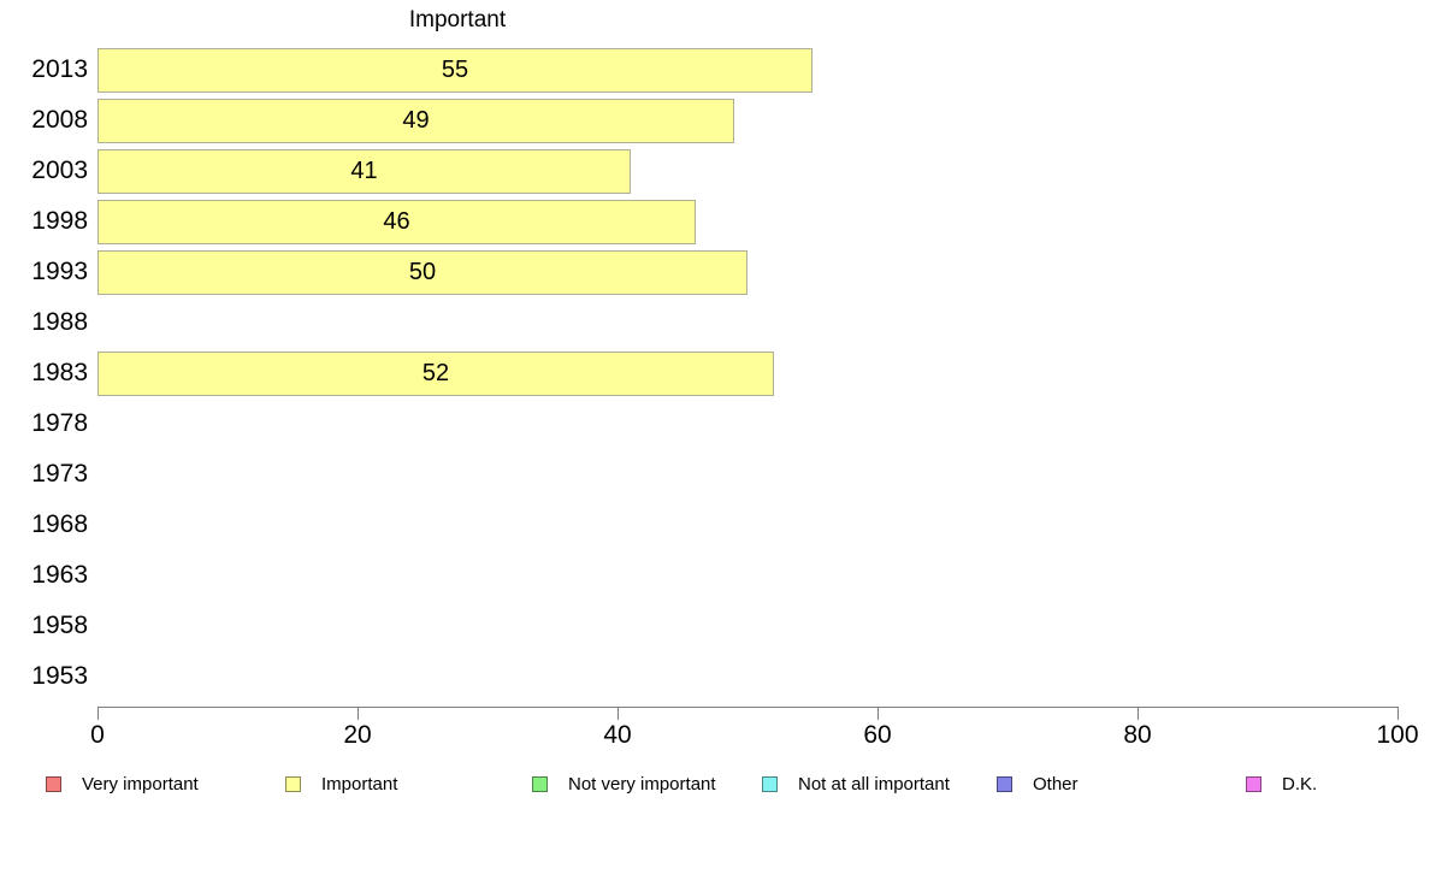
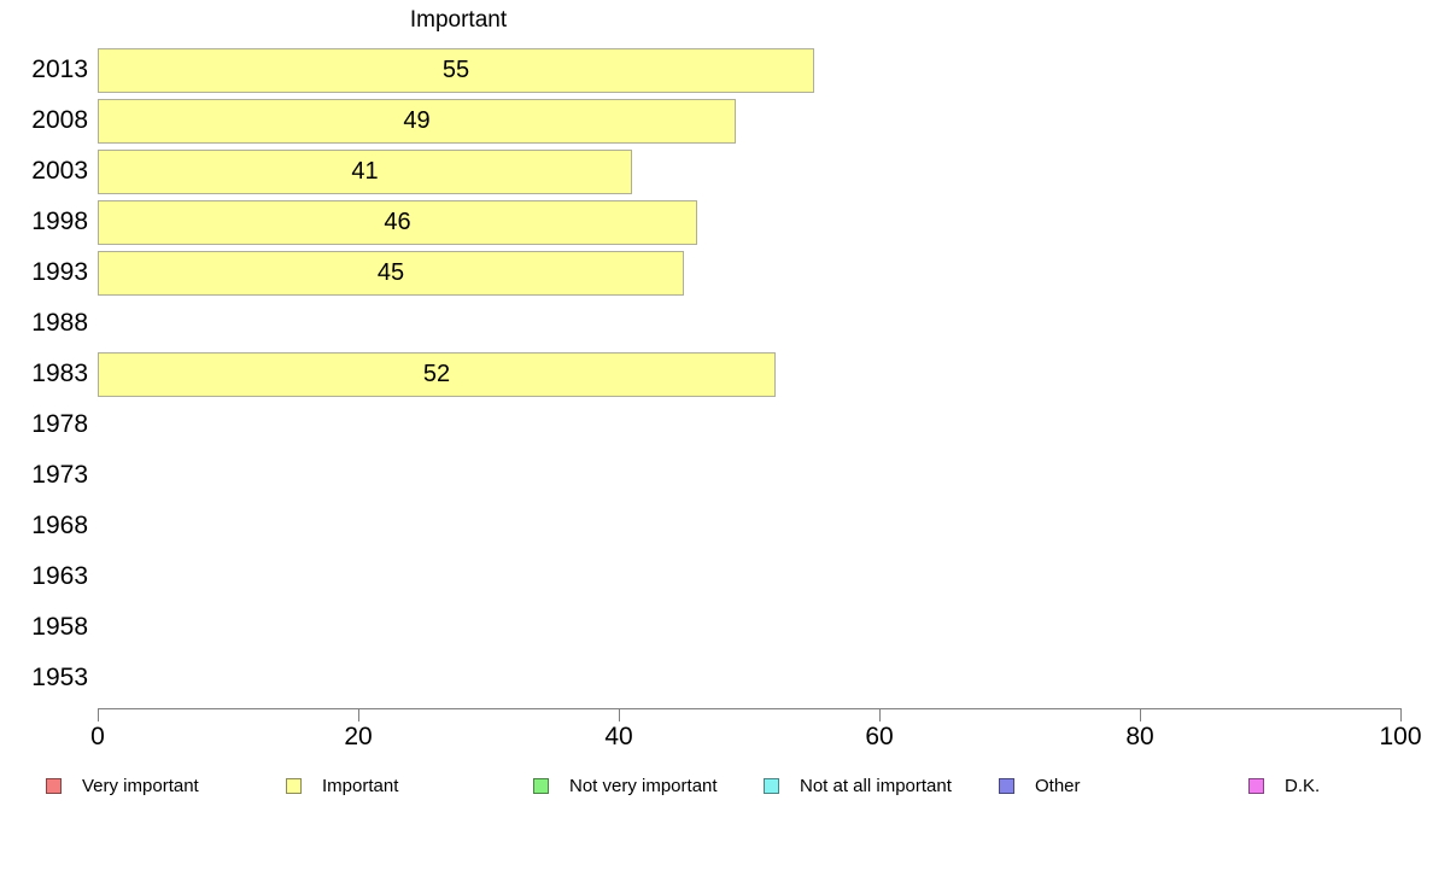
1993: 50 -> 45
